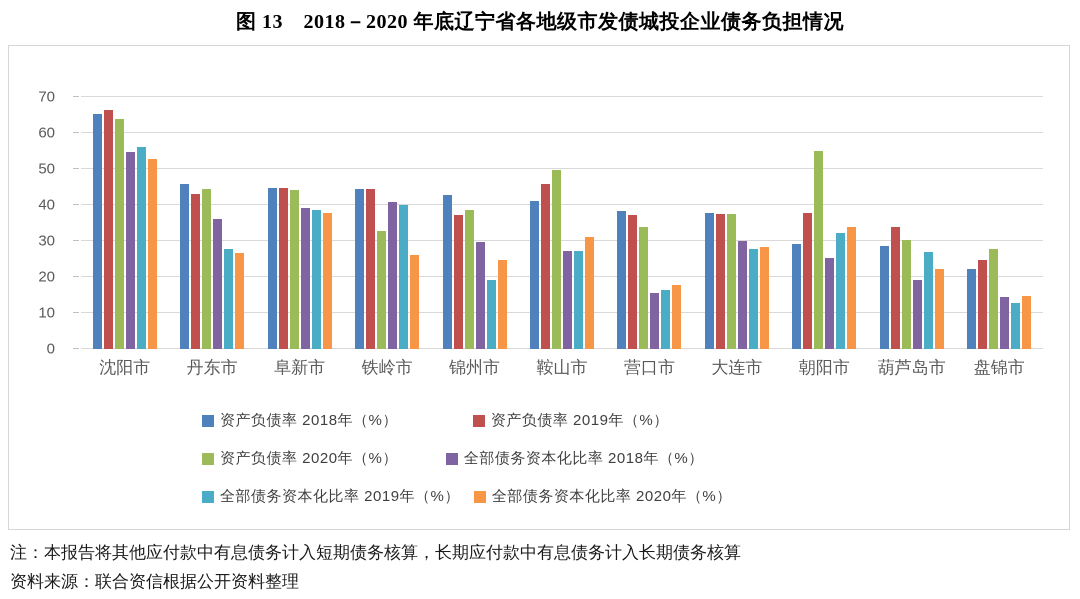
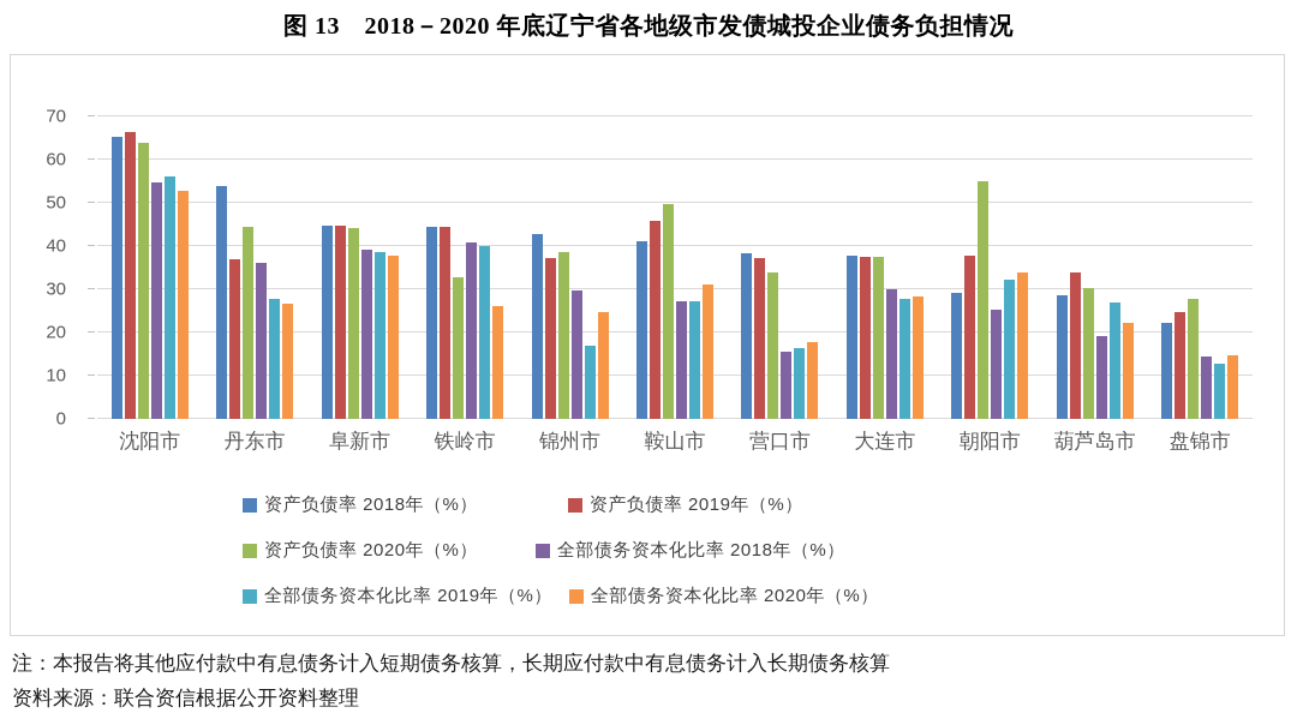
资产负债率 2018年（%）/丹东市: 46 -> 54
资产负债率 2019年（%）/丹东市: 43 -> 37
全部债务资本化比率 2019年（%）/锦州市: 19 -> 17
